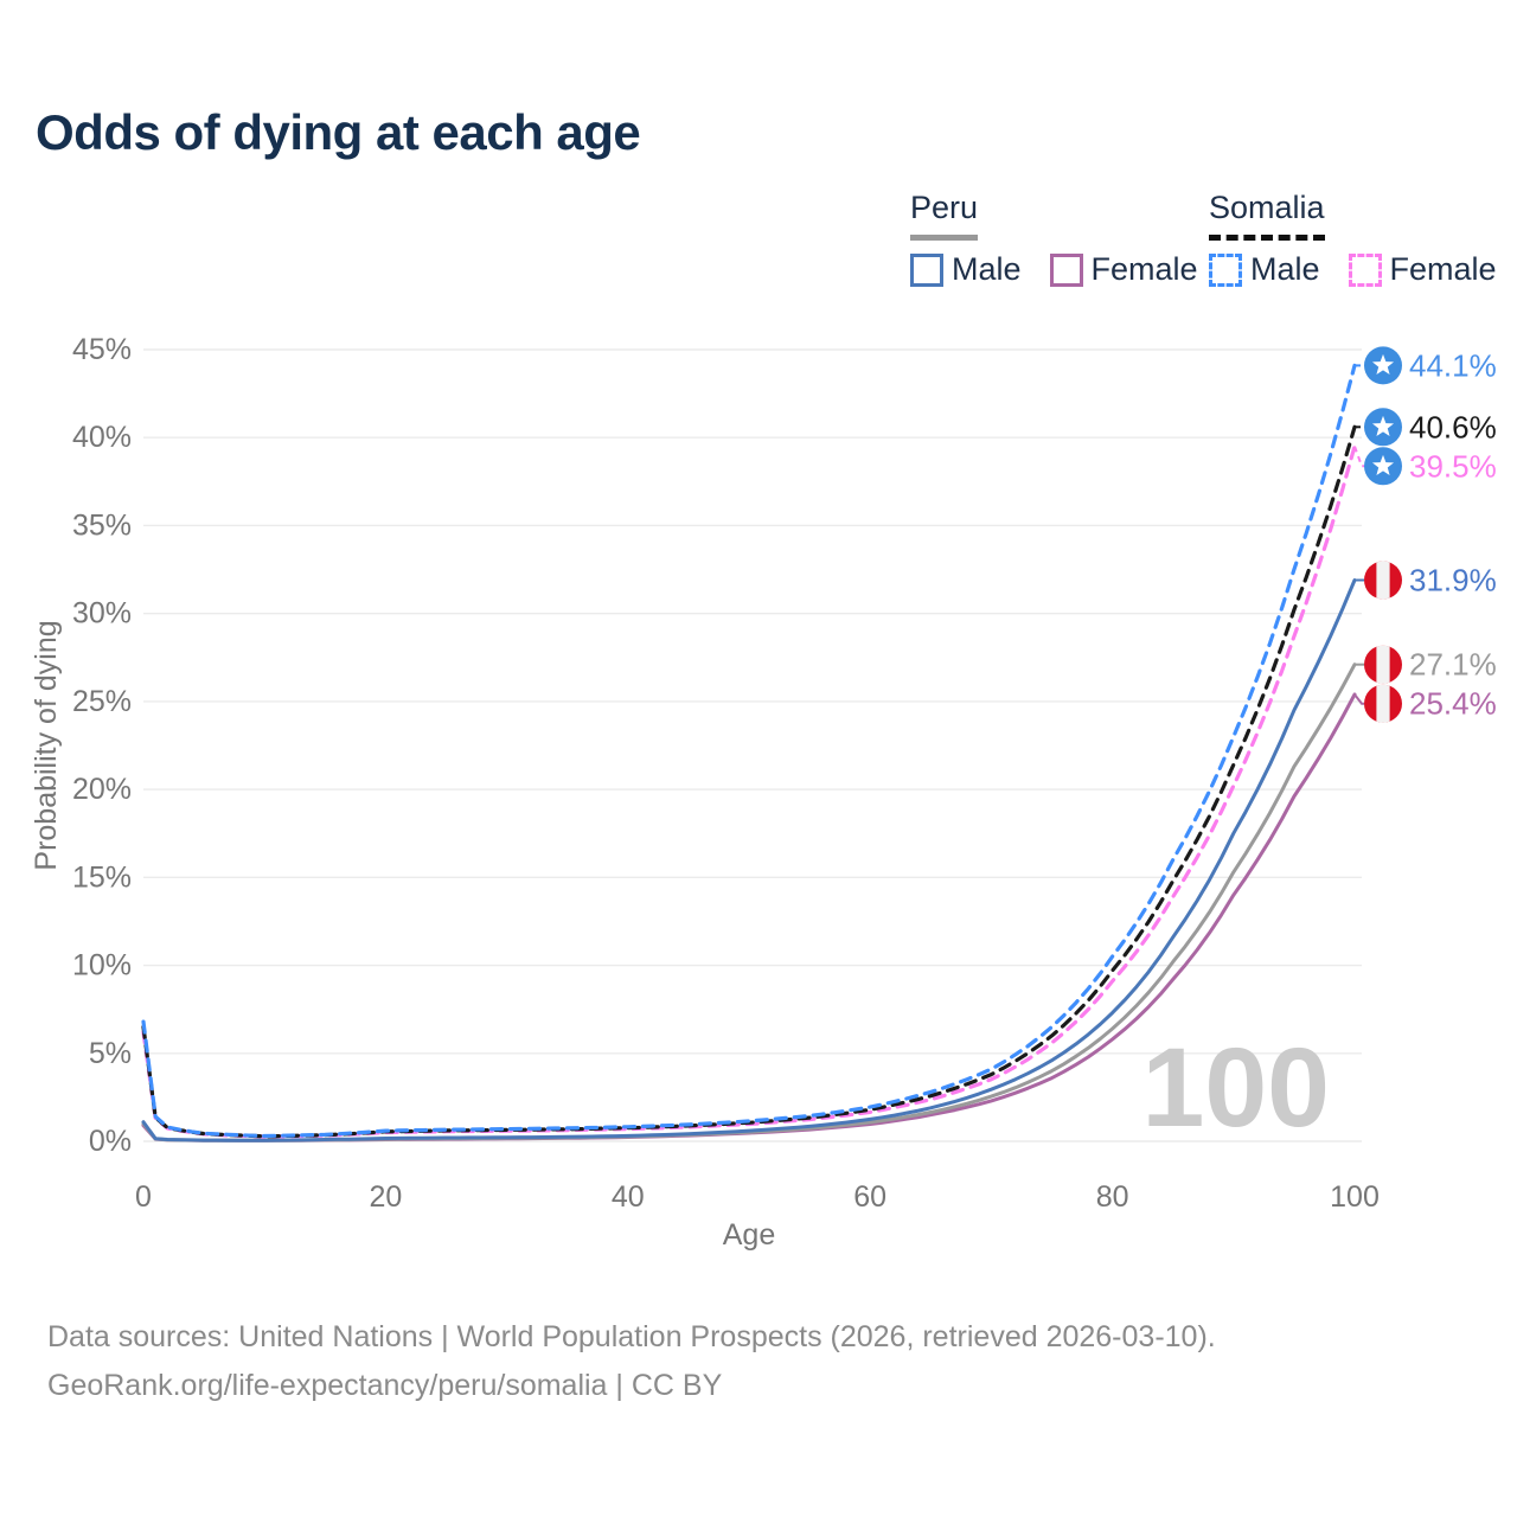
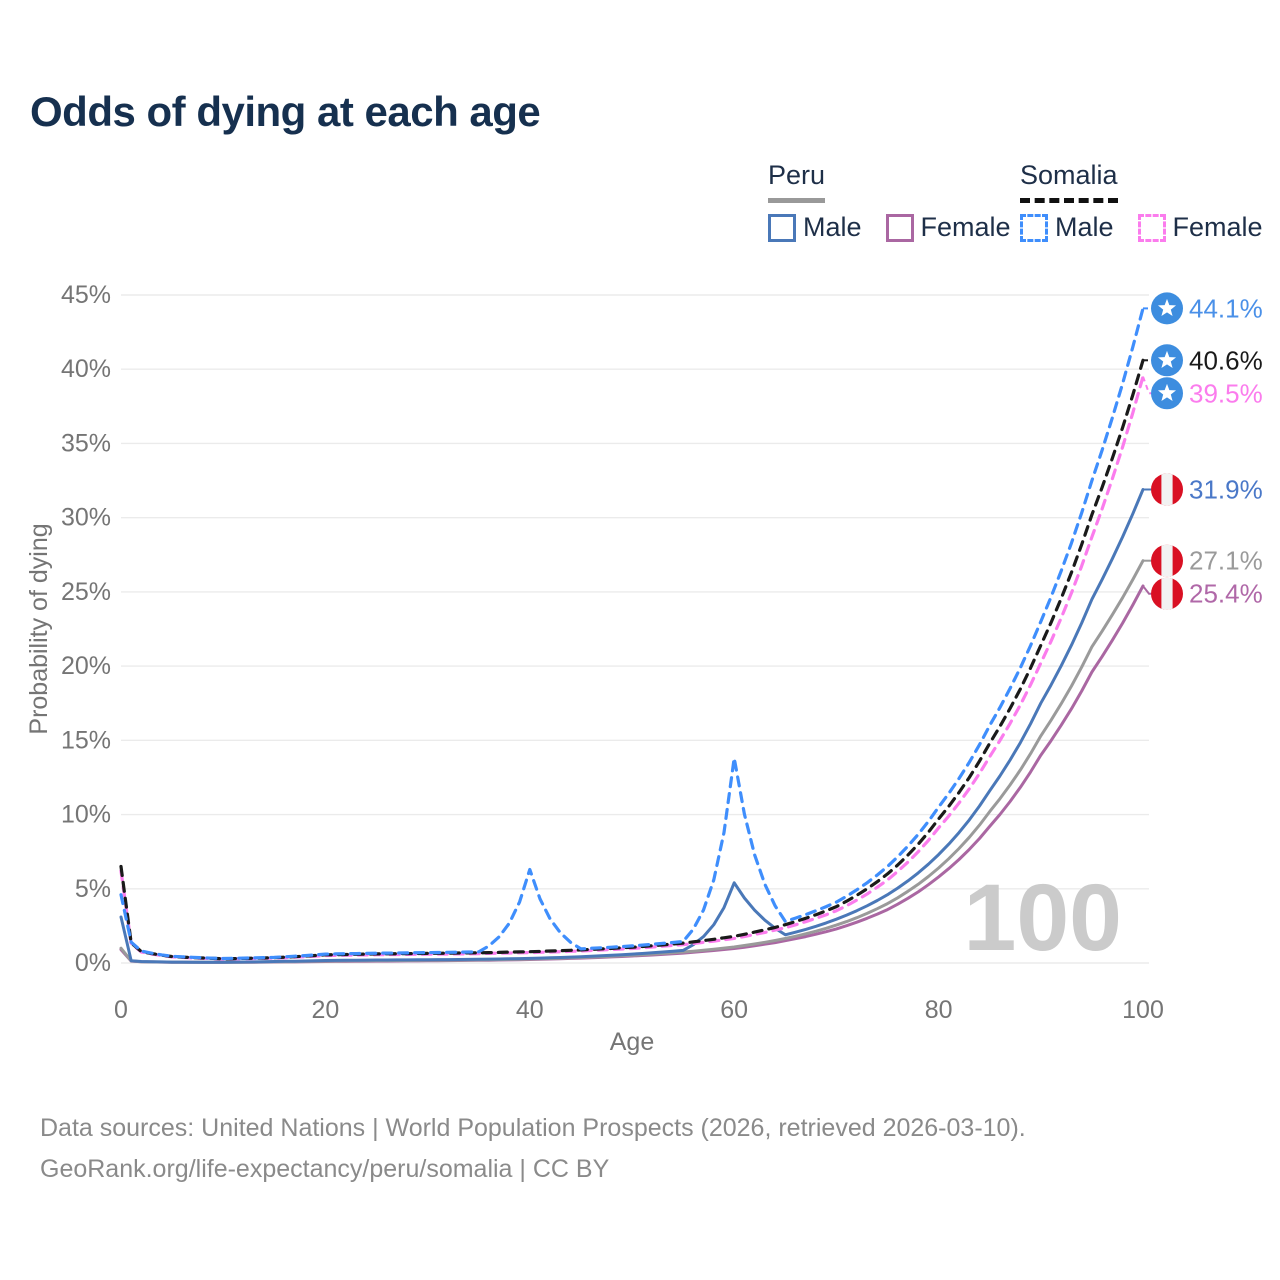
Somalia Male/0: 6.8% -> 4.6%
Peru Male/0: 1.1% -> 3.1%
Somalia Male/40: 0.8% -> 6.3%
Somalia Male/60: 1.9% -> 13.8%
Peru Male/60: 1.2% -> 5.4%
